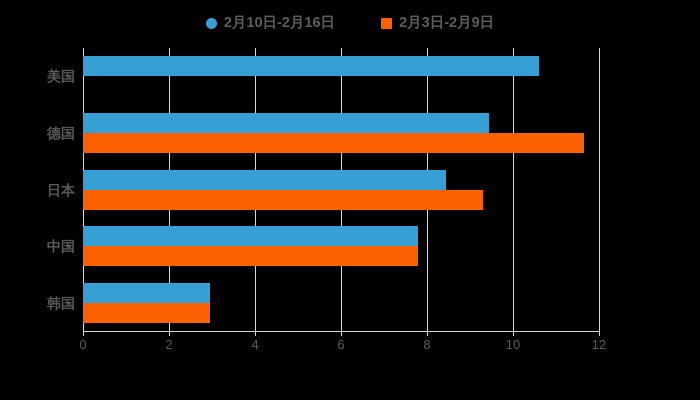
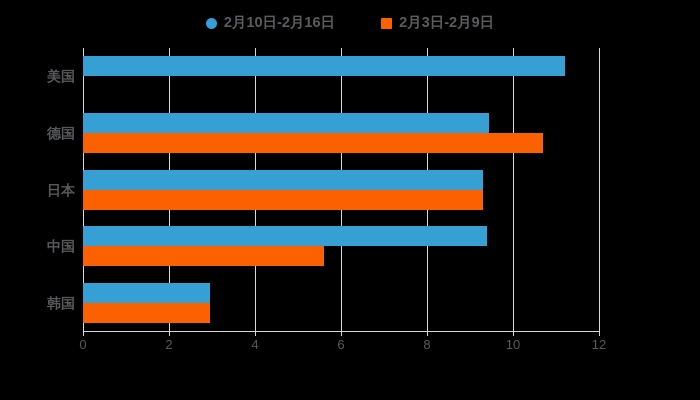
2月10日-2月16日/美国: 10.6 -> 11.2
2月3日-2月9日/德国: 11.7 -> 10.7
2月10日-2月16日/日本: 8.4 -> 9.3
2月10日-2月16日/中国: 7.8 -> 9.4
2月3日-2月9日/中国: 7.8 -> 5.6
